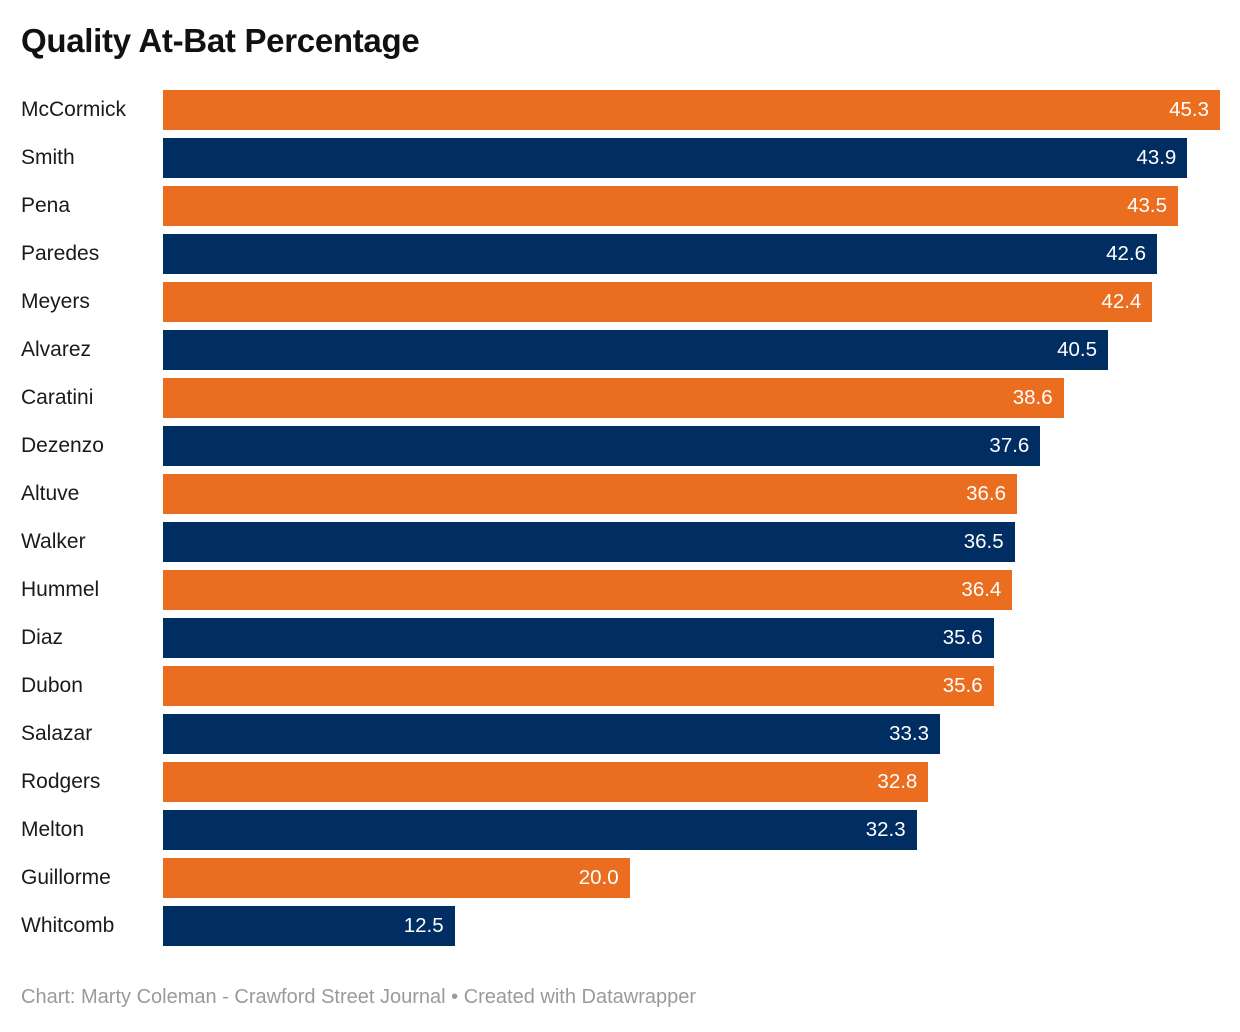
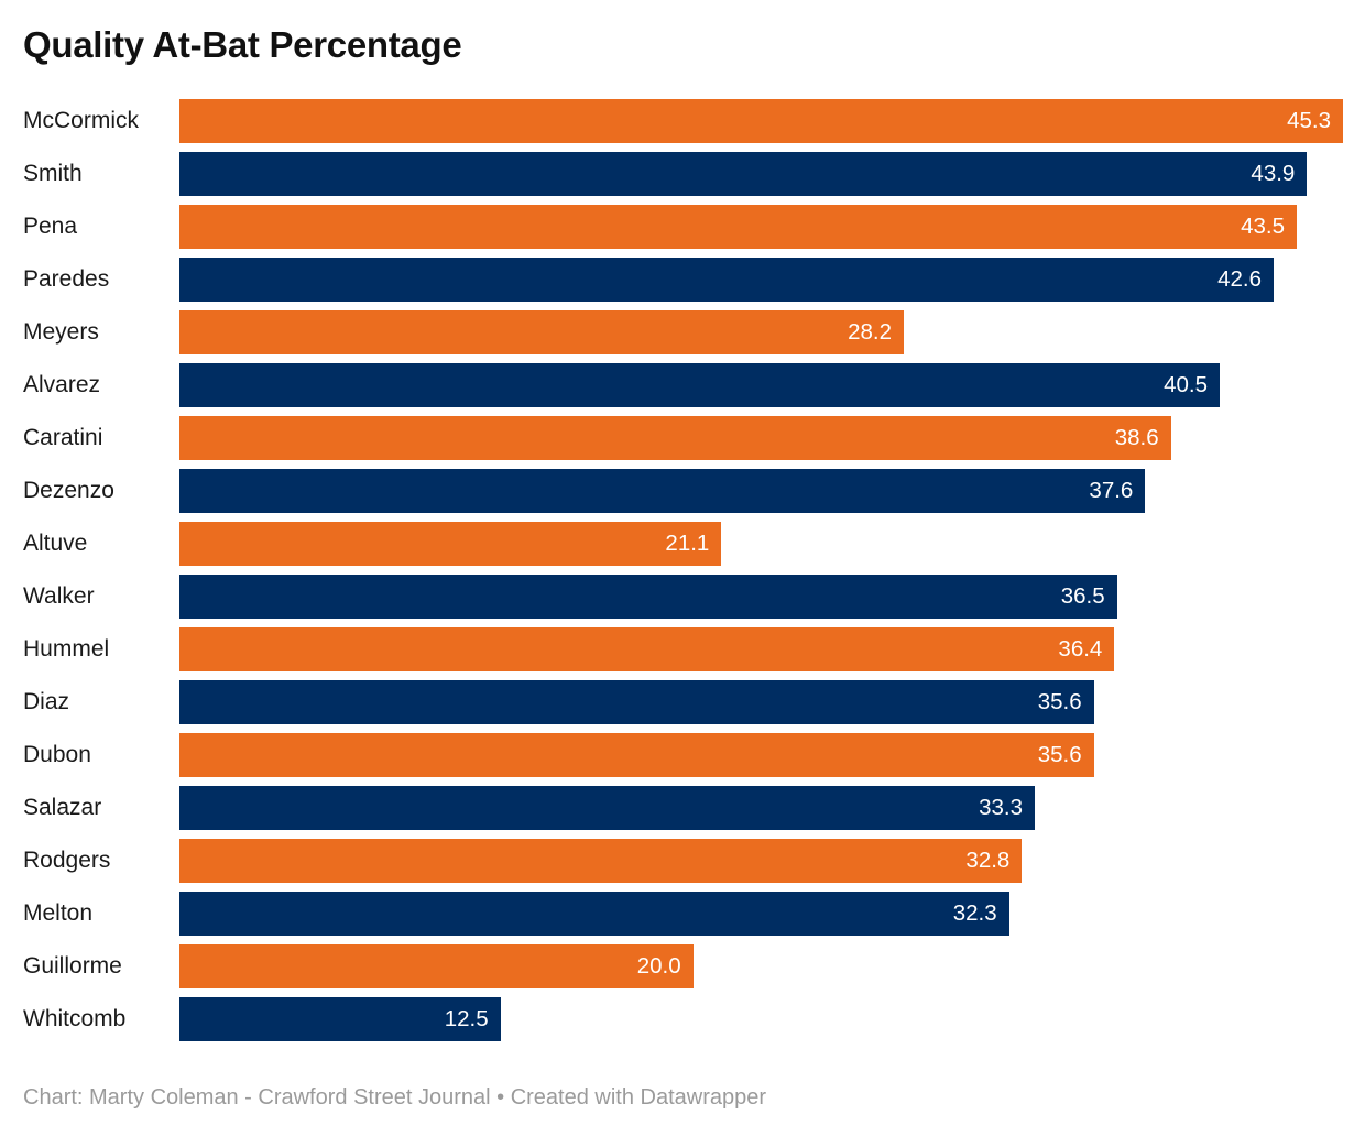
Meyers: 42.4 -> 28.2
Altuve: 36.6 -> 21.1
